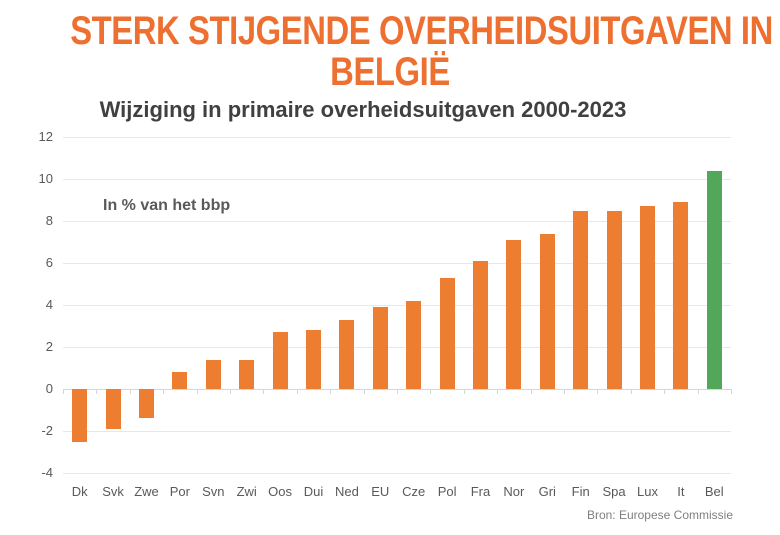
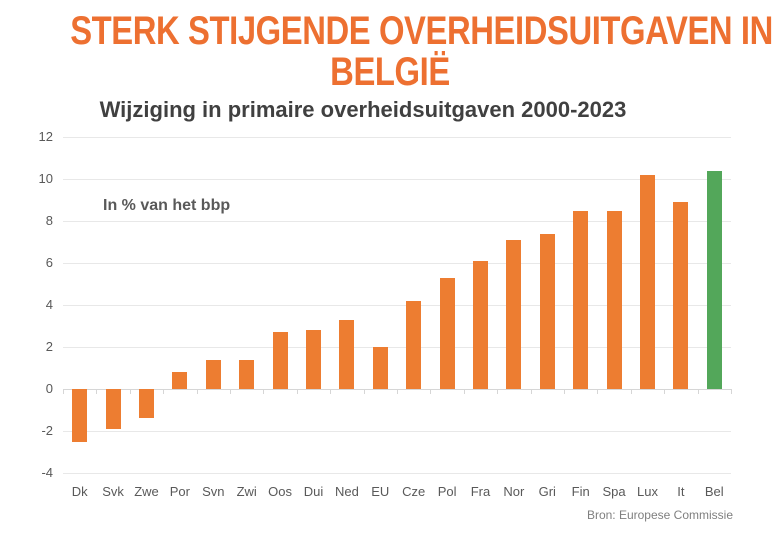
EU: 3.9 -> 2.0
Lux: 8.7 -> 10.2
